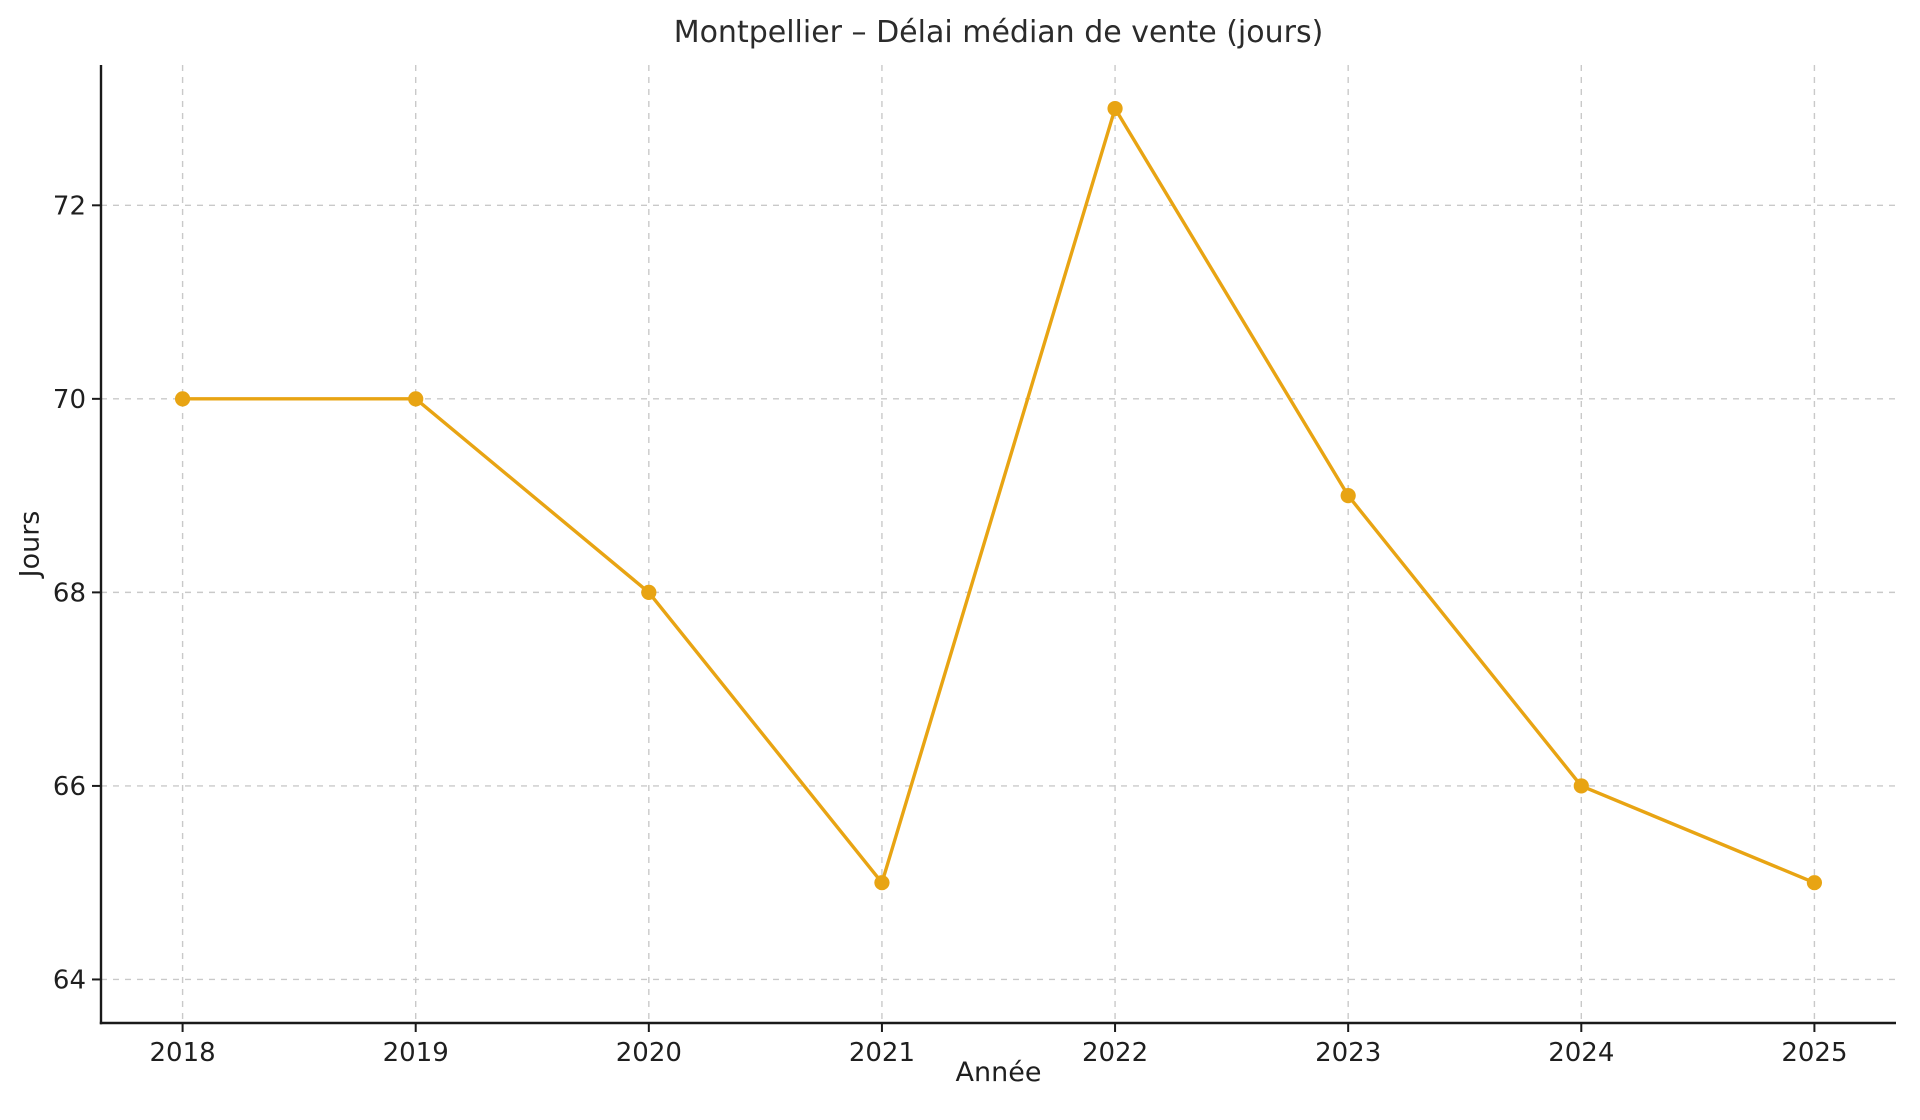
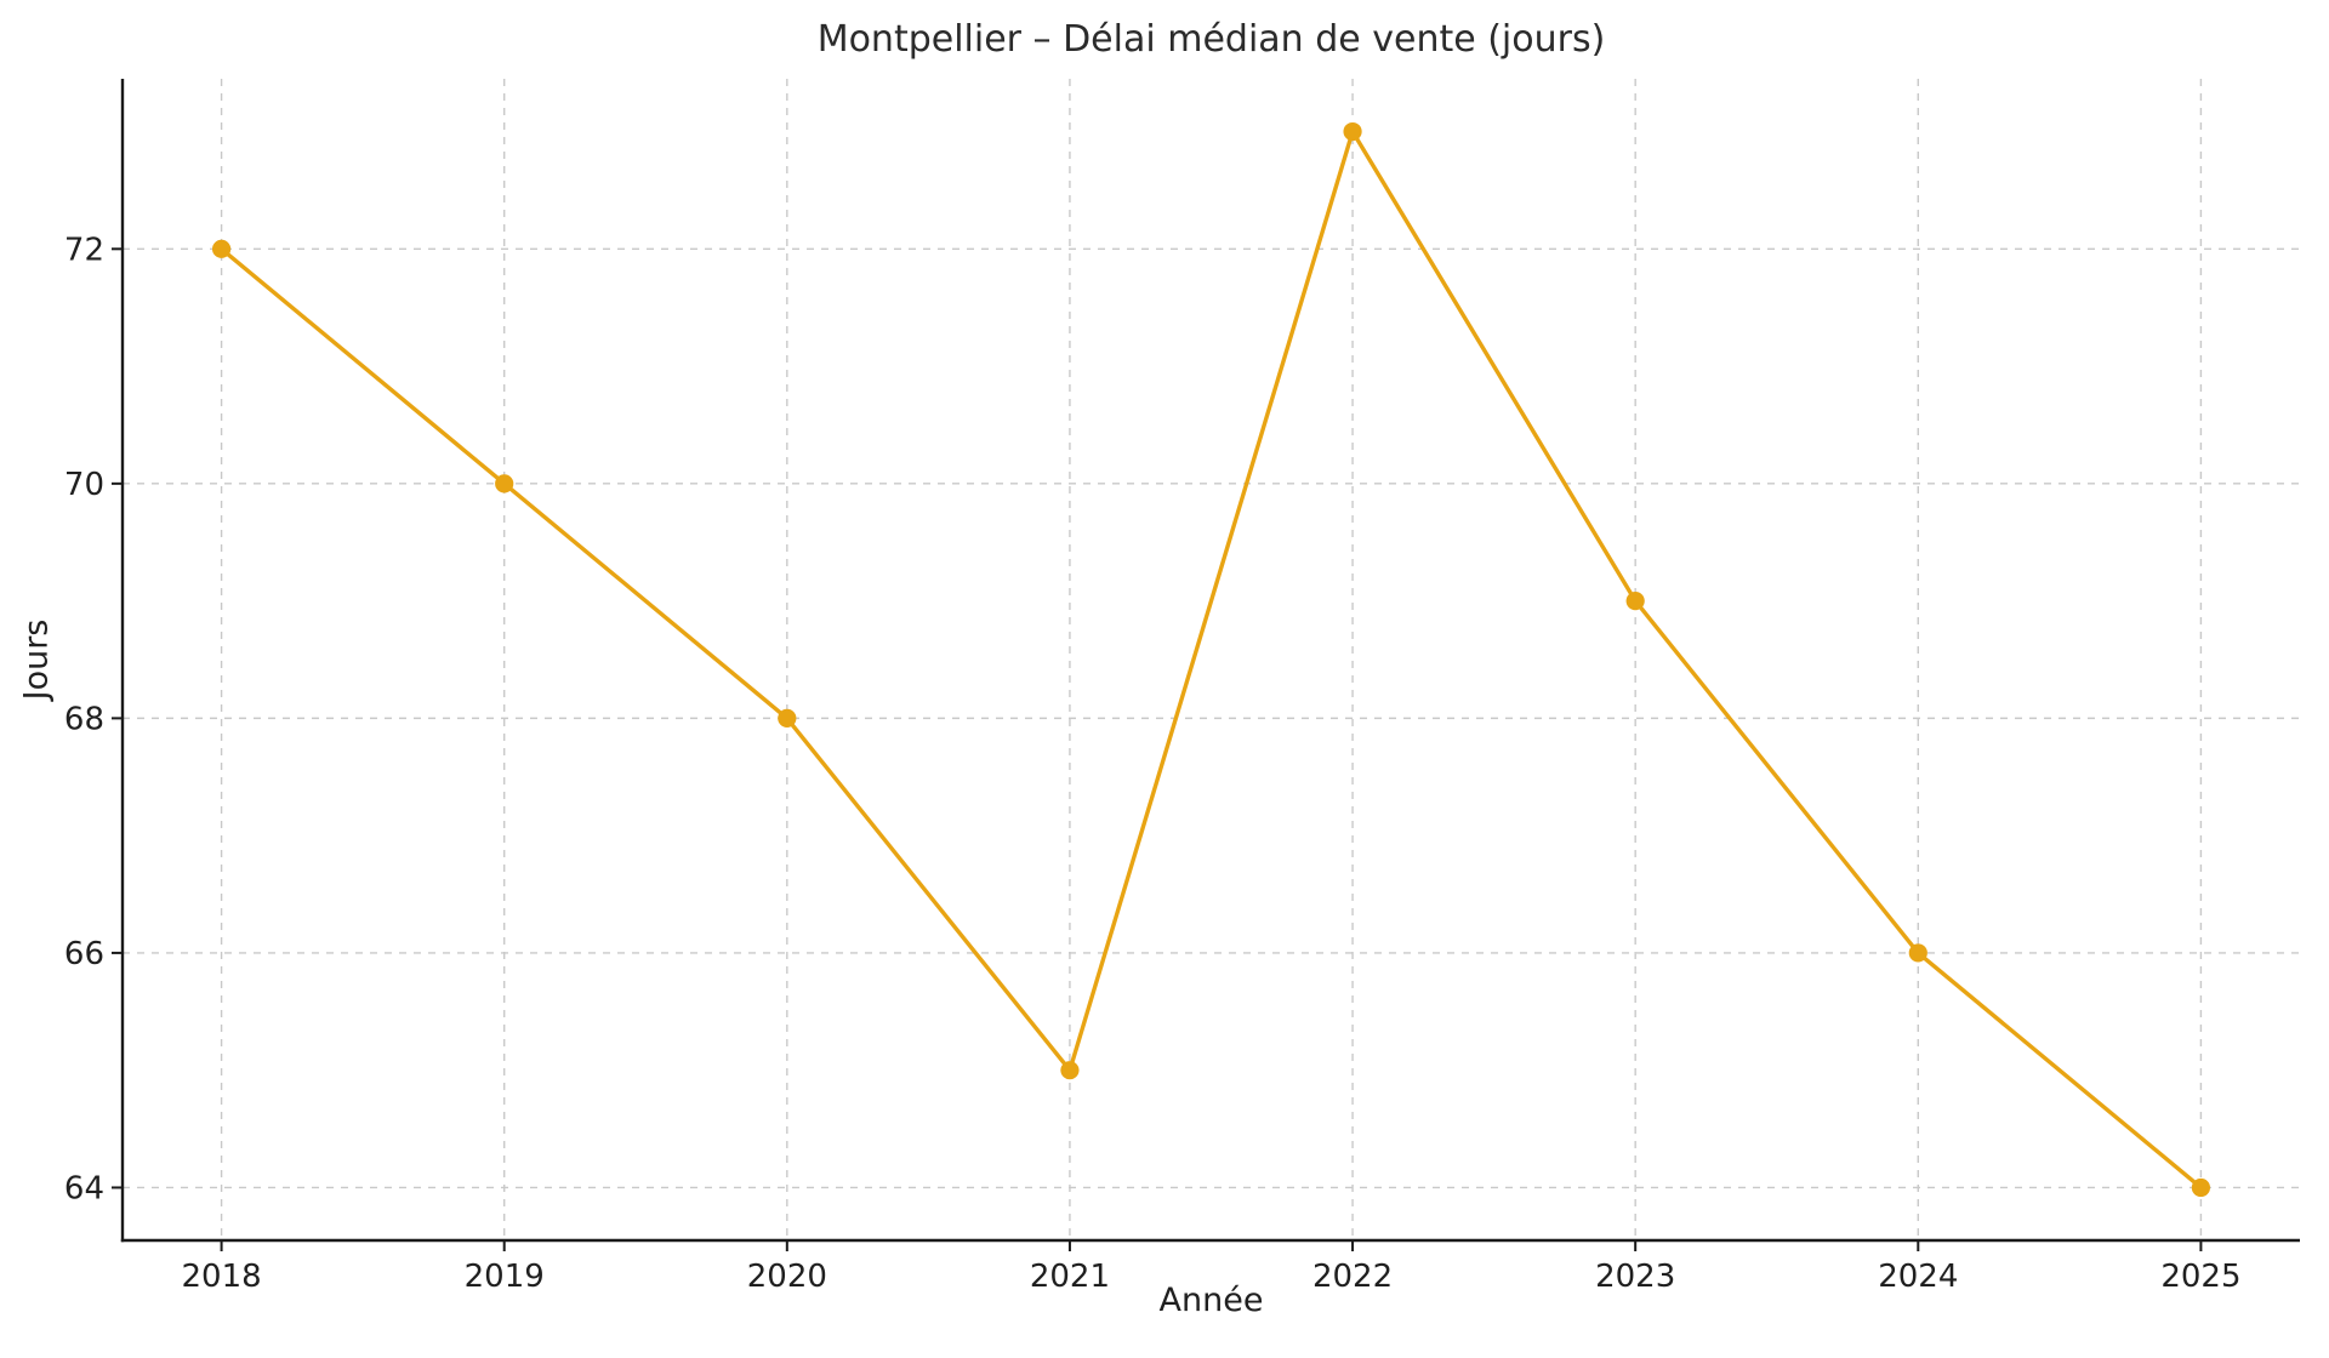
2018: 70 -> 72
2025: 65 -> 64
